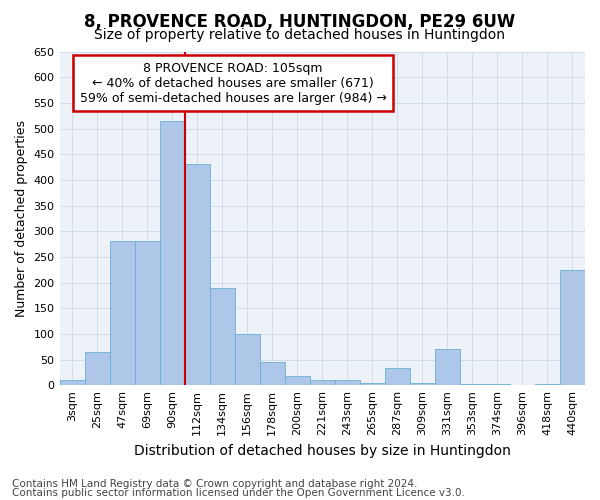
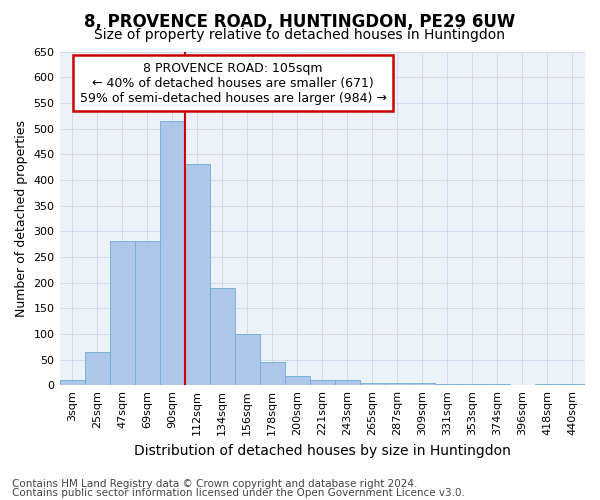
287sqm: 34 -> 4
331sqm: 70 -> 3
440sqm: 224 -> 3
